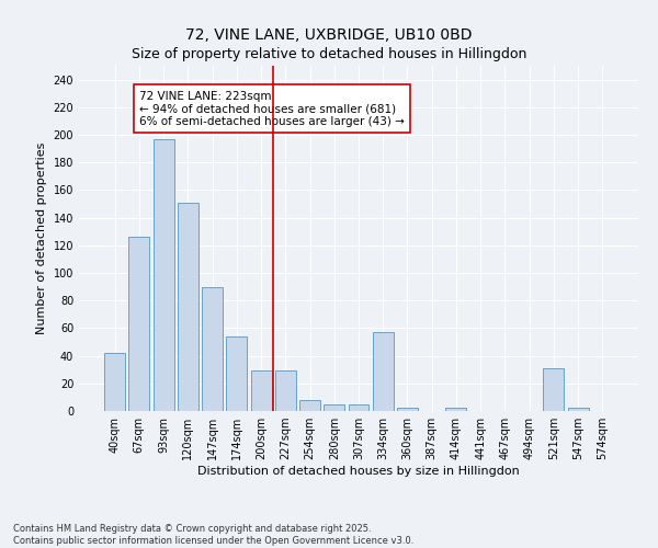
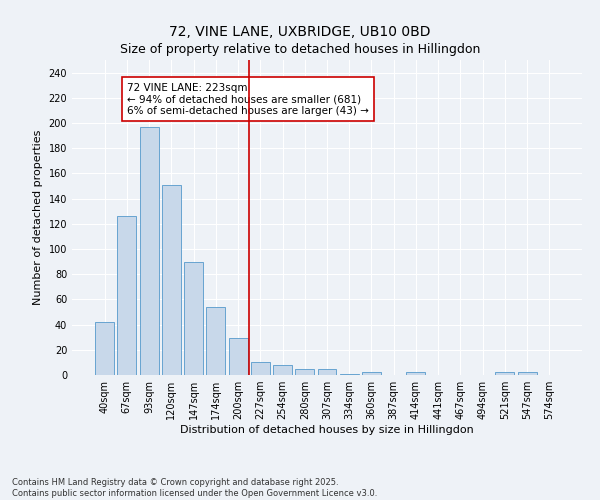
227sqm: 29 -> 10
334sqm: 57 -> 1
521sqm: 31 -> 2
